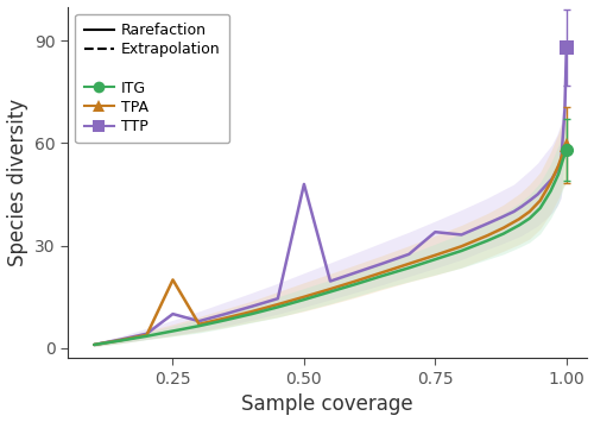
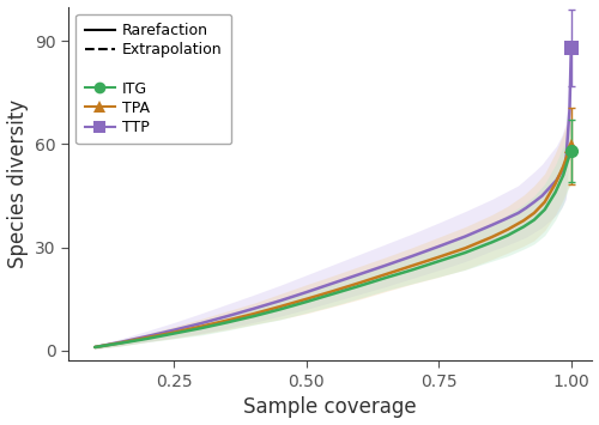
TPA/0.25: 20.0 -> 5.3
TTP/0.25: 10.0 -> 6.0
TTP/0.50: 48.0 -> 17.0
TTP/0.75: 34.0 -> 30.3
